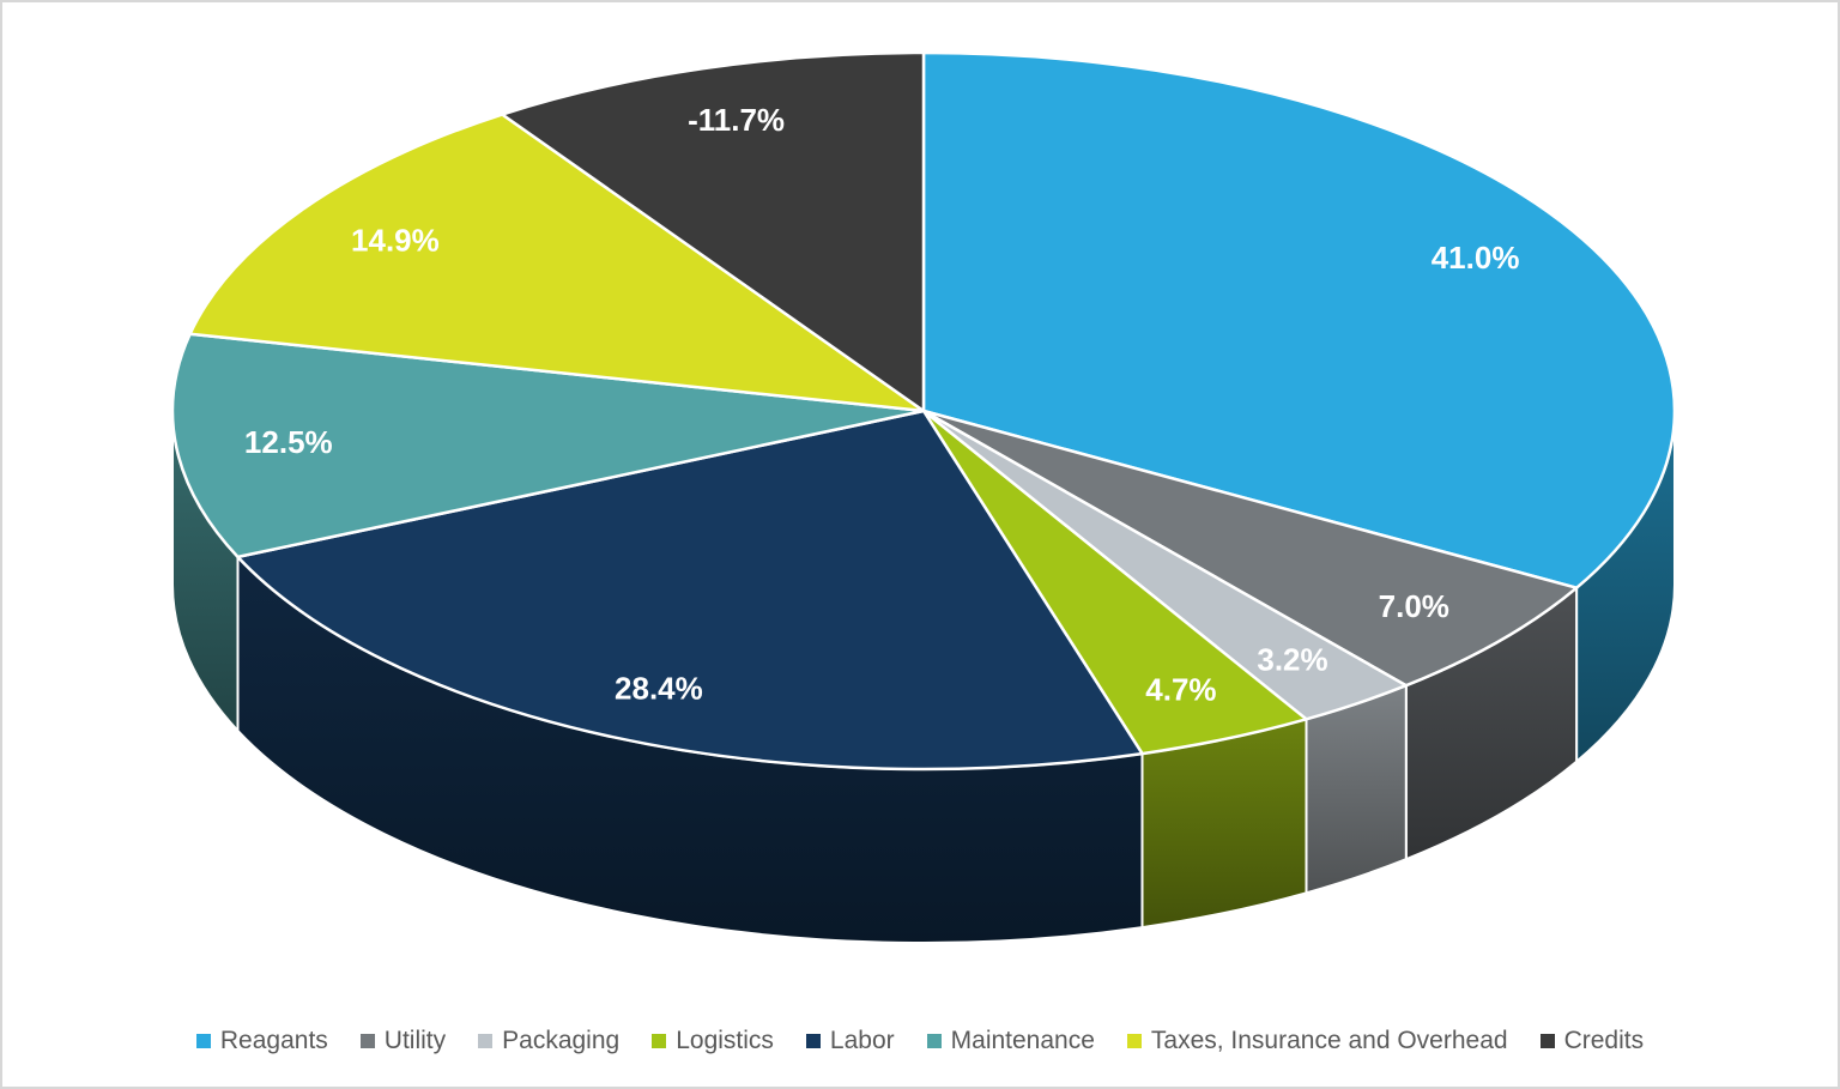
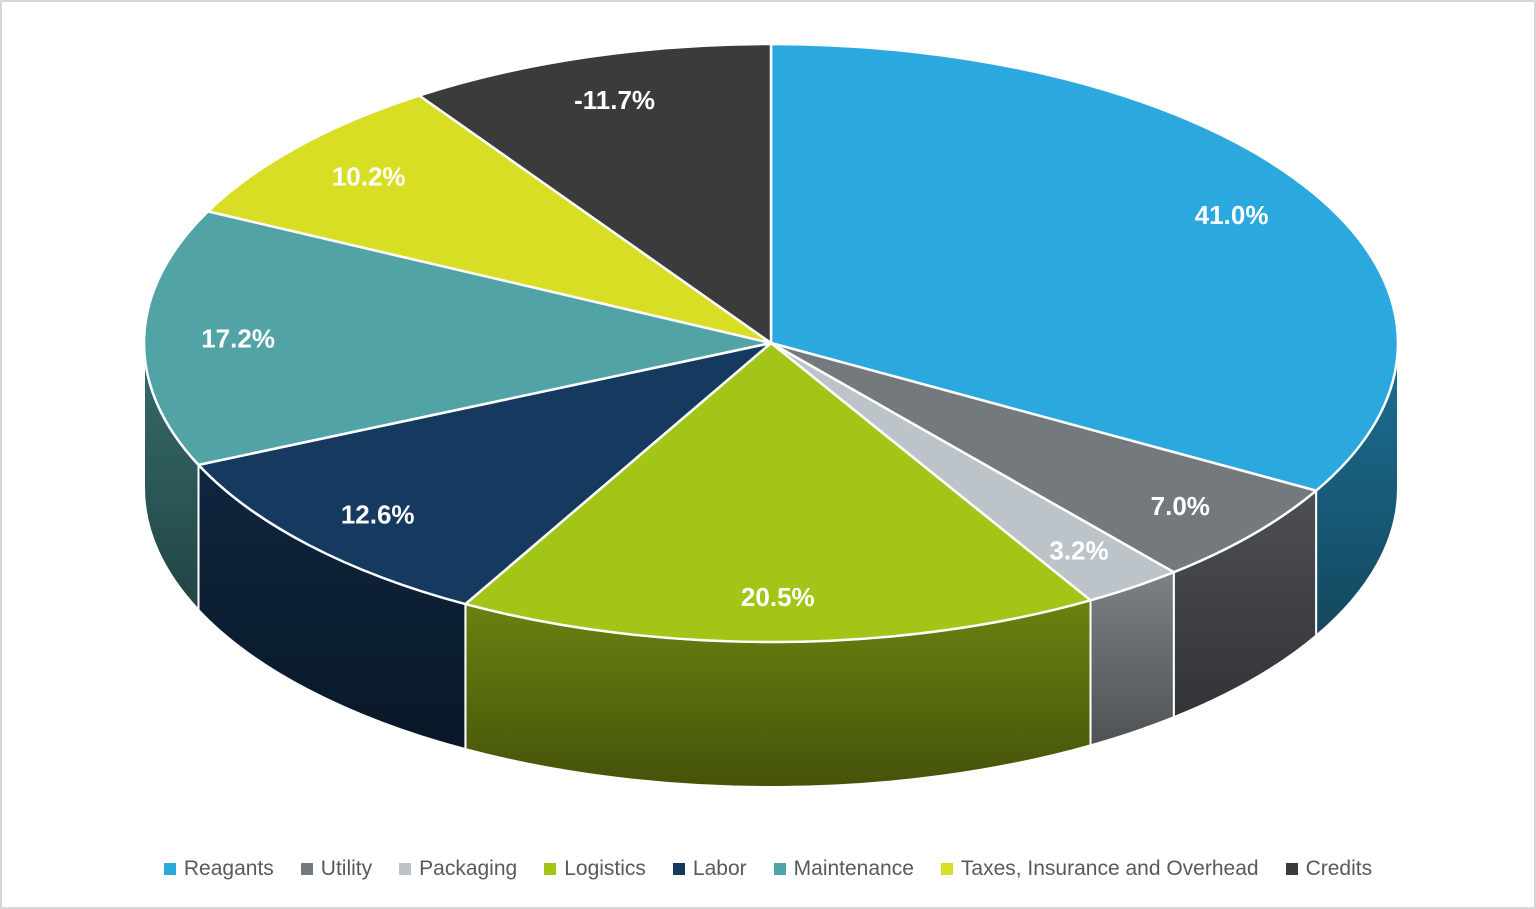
Logistics: 4.7% -> 20.5%
Labor: 28.4% -> 12.6%
Maintenance: 12.5% -> 17.2%
Taxes, Insurance and Overhead: 14.9% -> 10.2%
